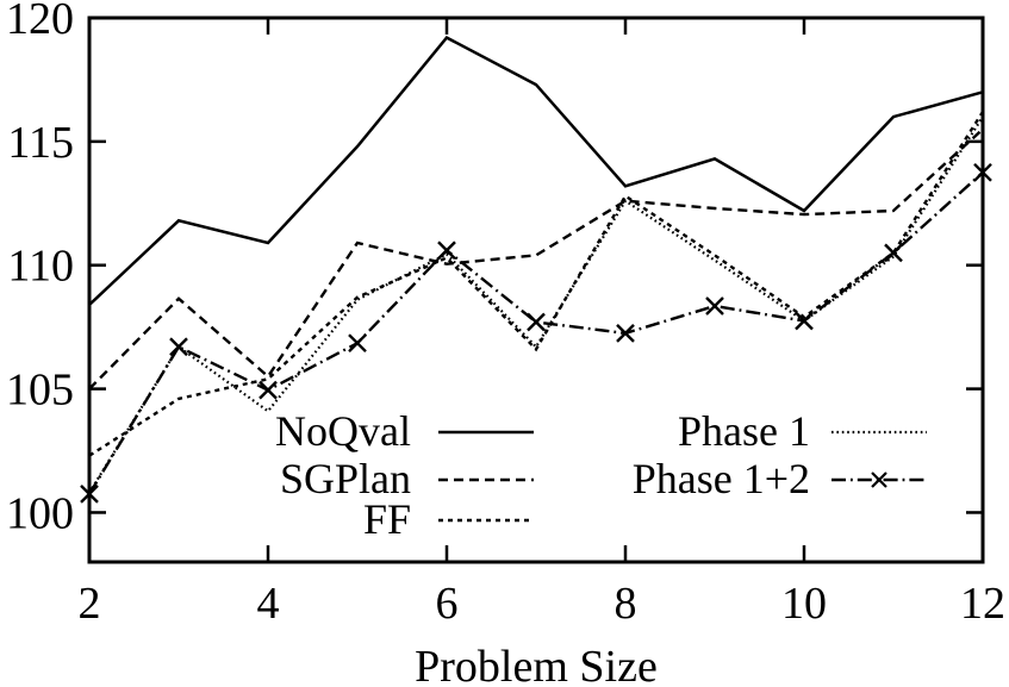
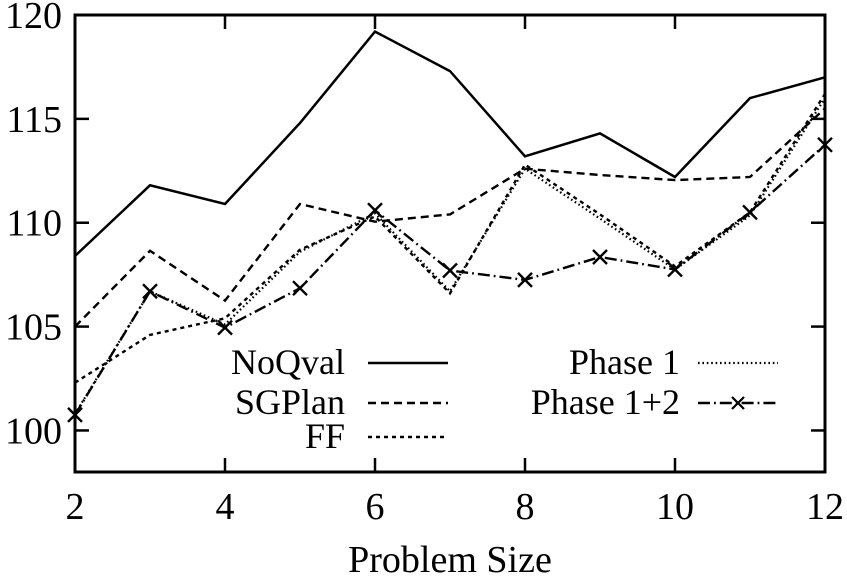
SGPlan/4: 105.5 -> 106.2
Phase 1/4: 104.1 -> 105.1
